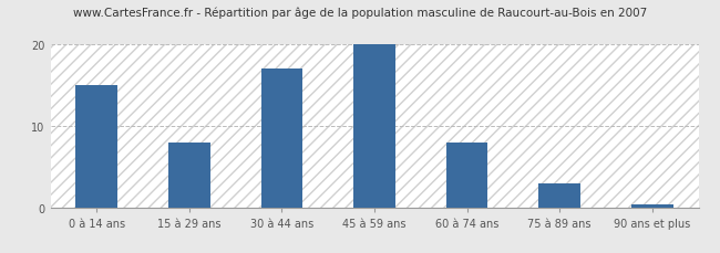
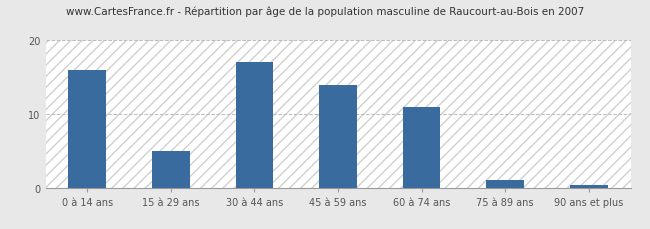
0 à 14 ans: 15.0 -> 16.0
15 à 29 ans: 8.0 -> 5.0
45 à 59 ans: 20.0 -> 14.0
60 à 74 ans: 8.0 -> 11.0
75 à 89 ans: 3.0 -> 1.0
